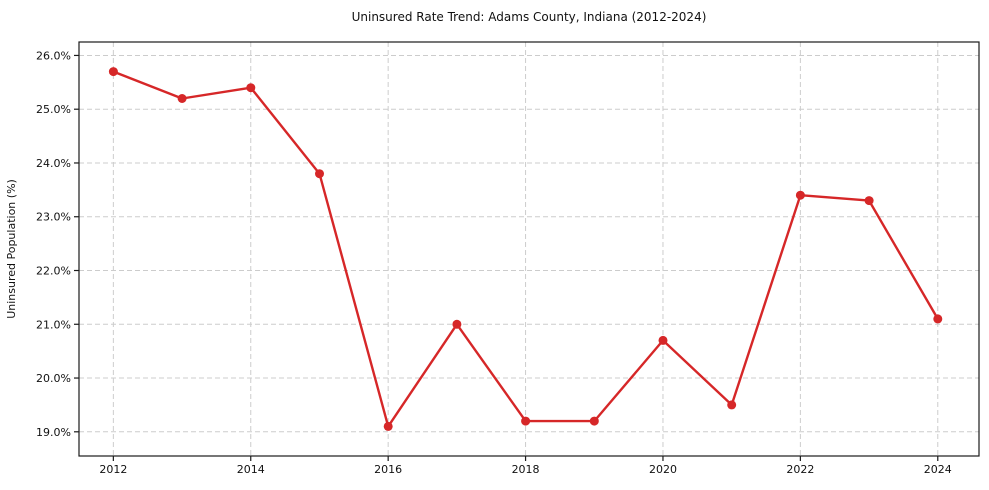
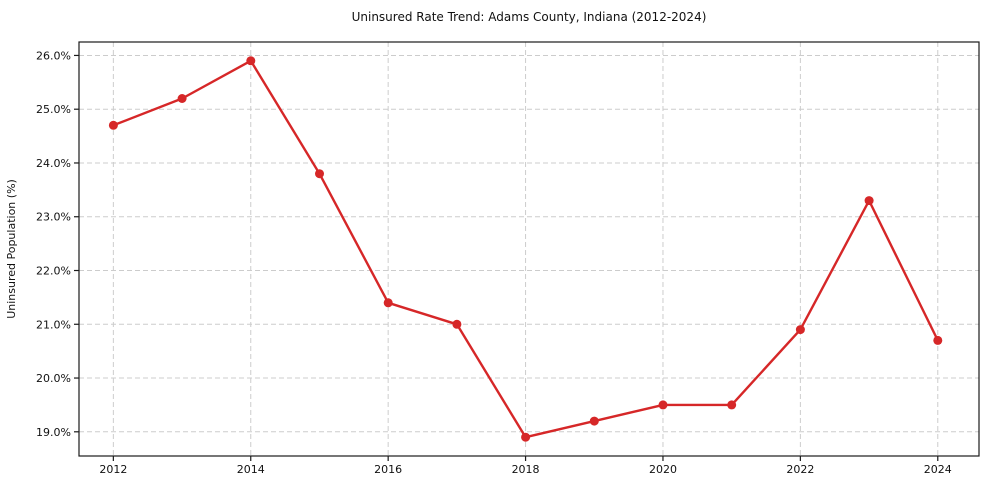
2012: 25.7% -> 24.7%
2014: 25.4% -> 25.9%
2016: 19.1% -> 21.4%
2018: 19.2% -> 18.9%
2020: 20.7% -> 19.5%
2022: 23.4% -> 20.9%
2024: 21.1% -> 20.7%
